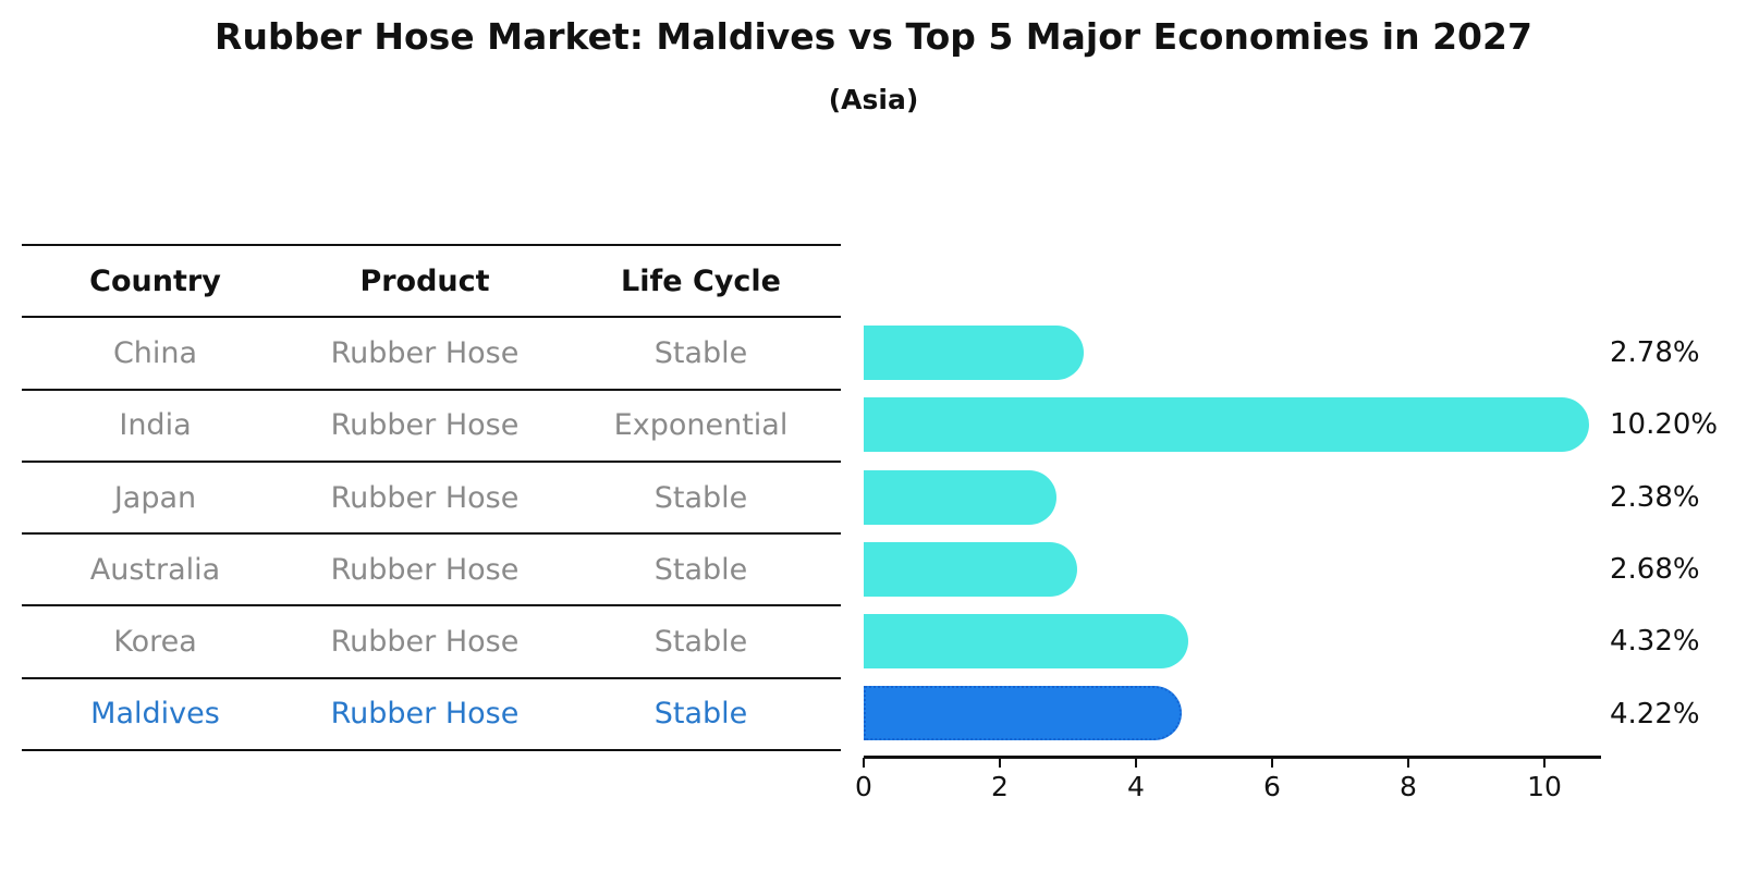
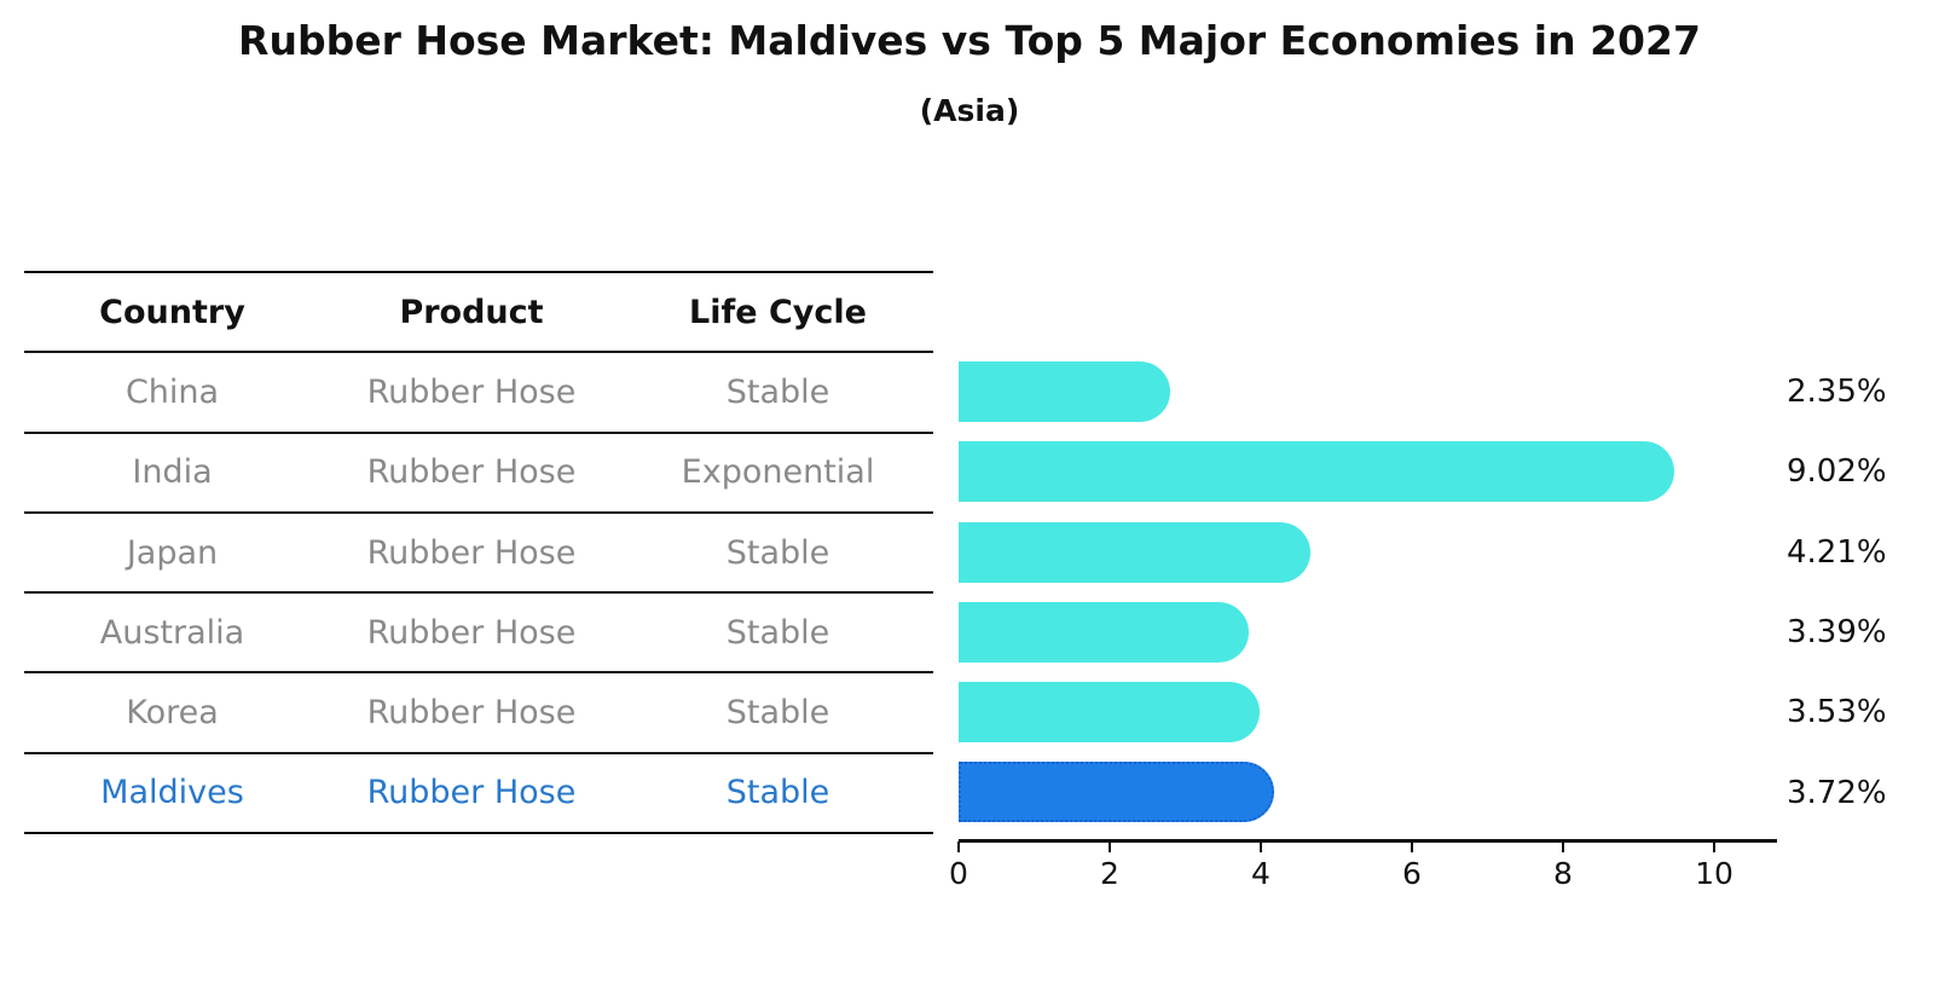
China: 2.78% -> 2.35%
India: 10.20% -> 9.02%
Japan: 2.38% -> 4.21%
Australia: 2.68% -> 3.39%
Korea: 4.32% -> 3.53%
Maldives: 4.22% -> 3.72%
